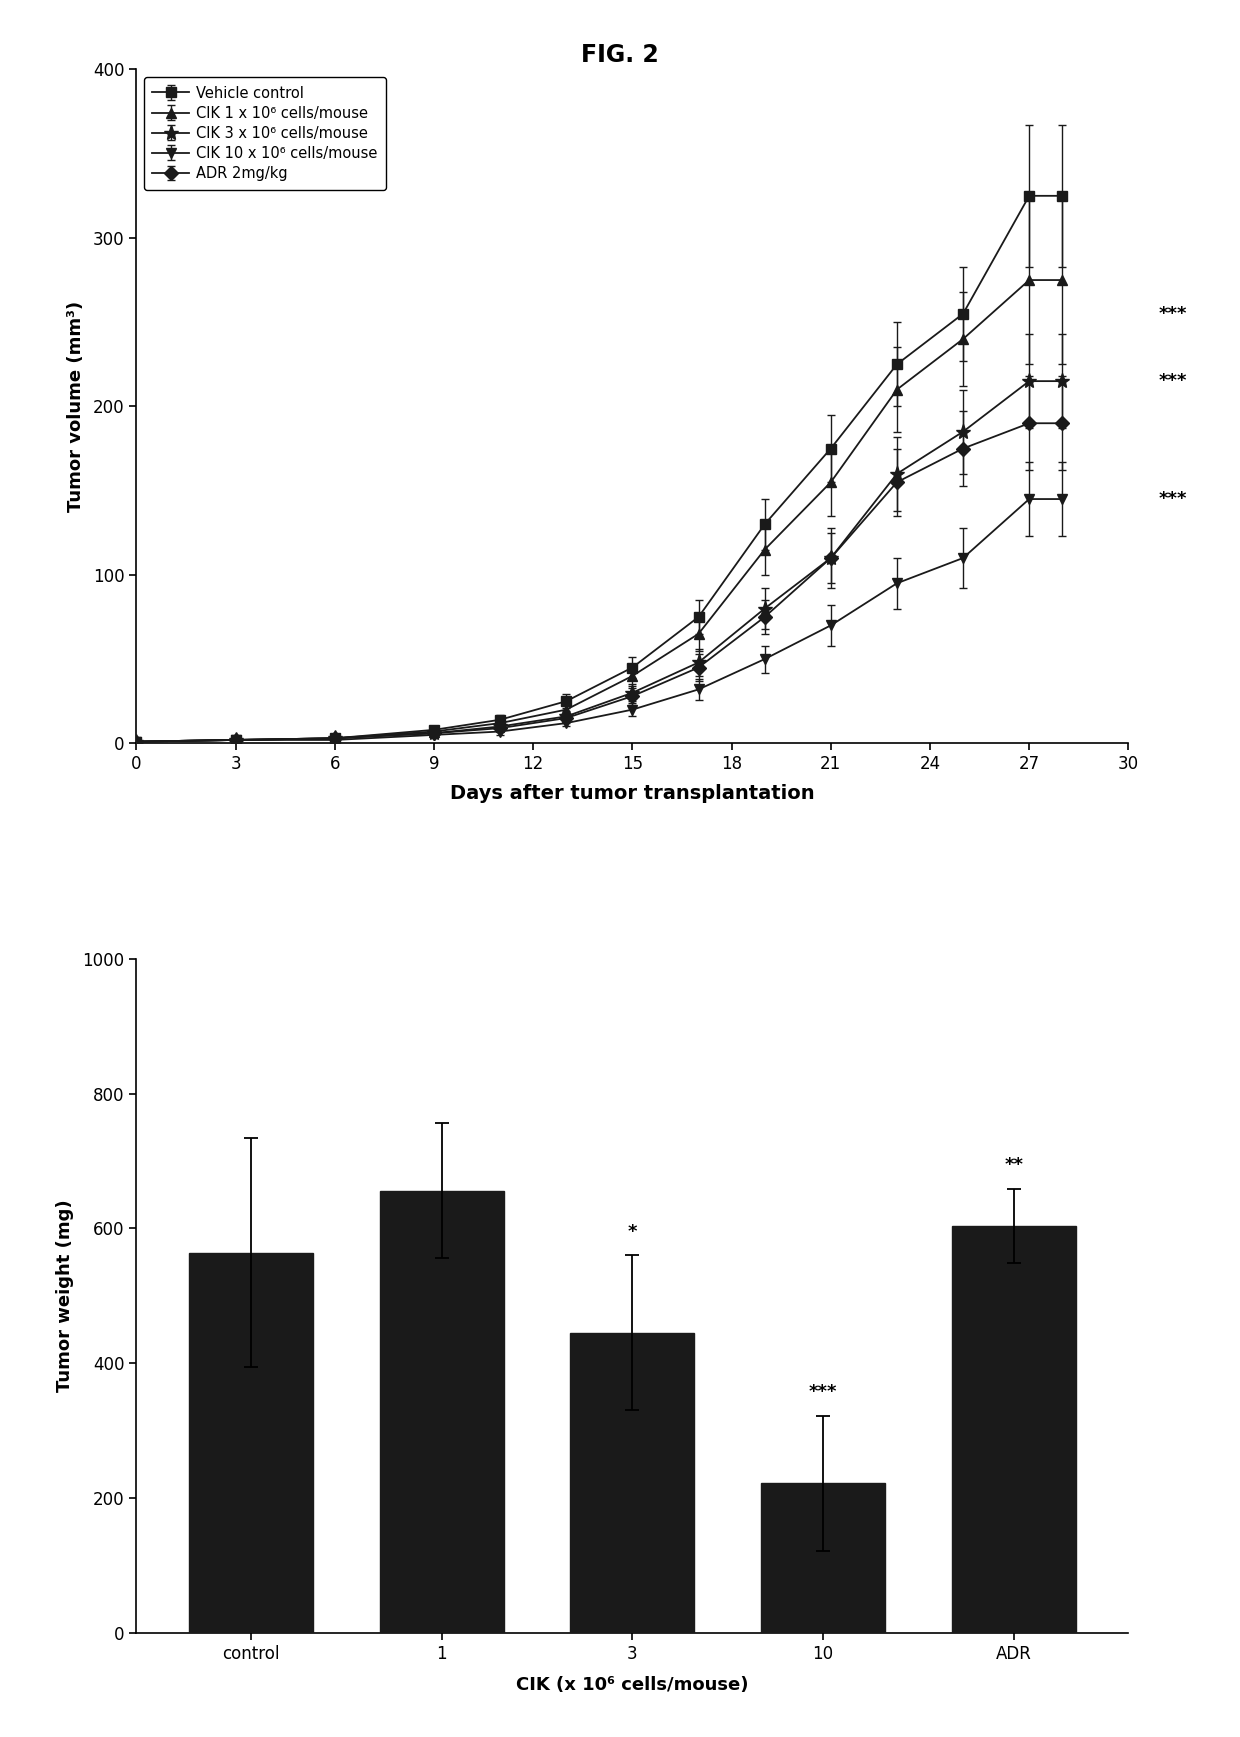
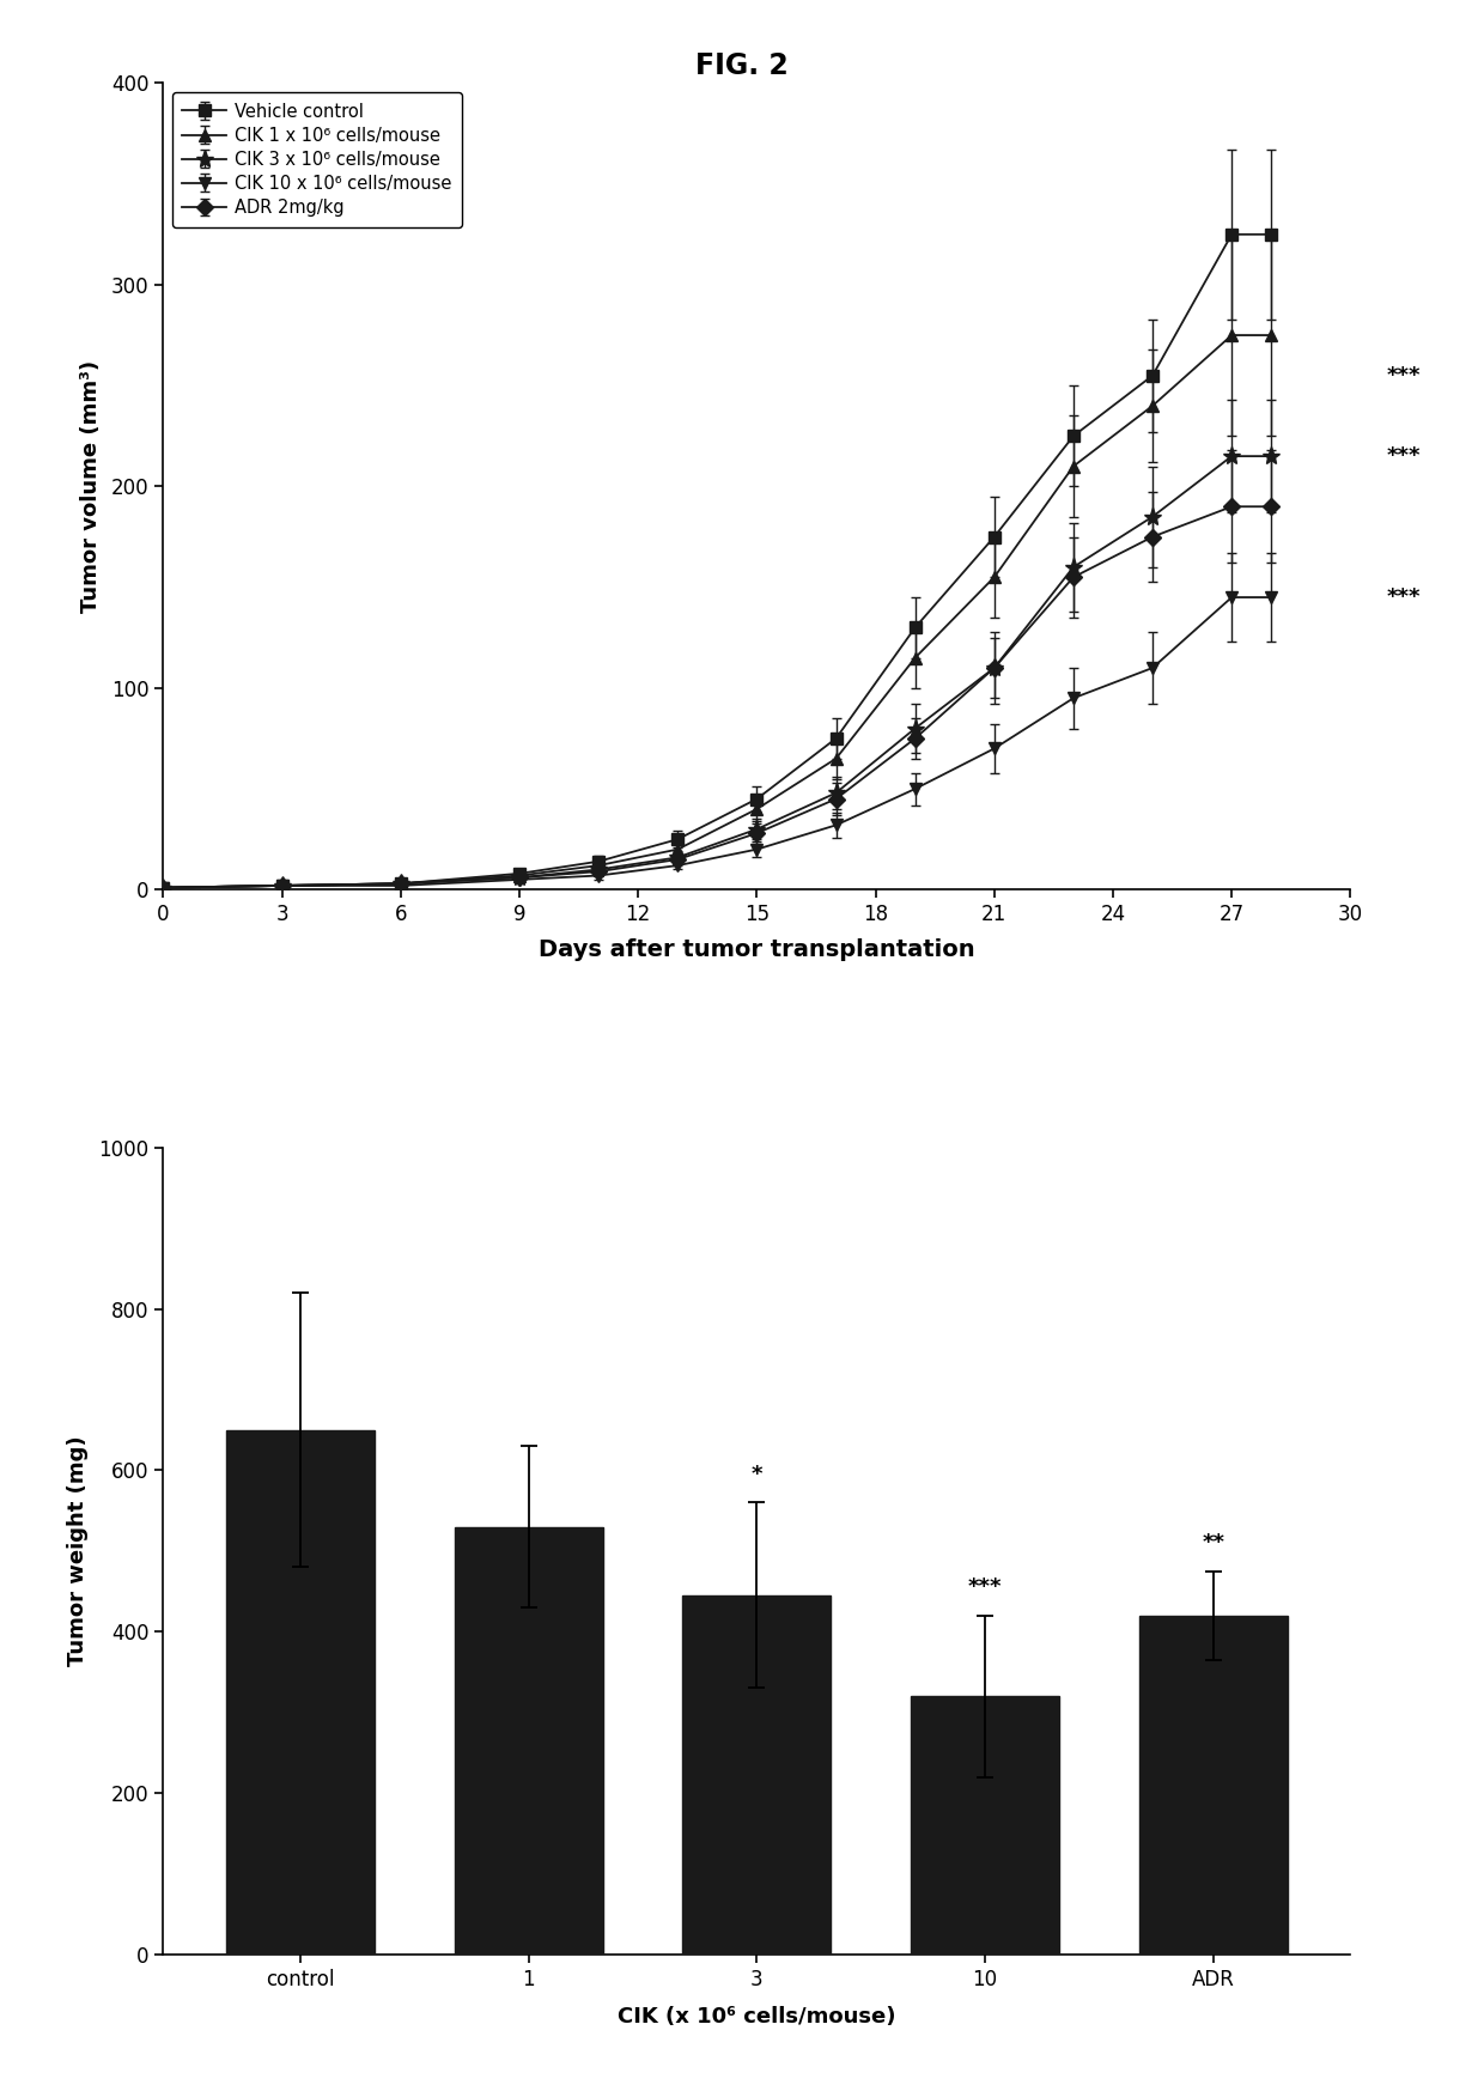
control: 564 -> 650
1: 656 -> 530
10: 222 -> 320
ADR: 604 -> 420
